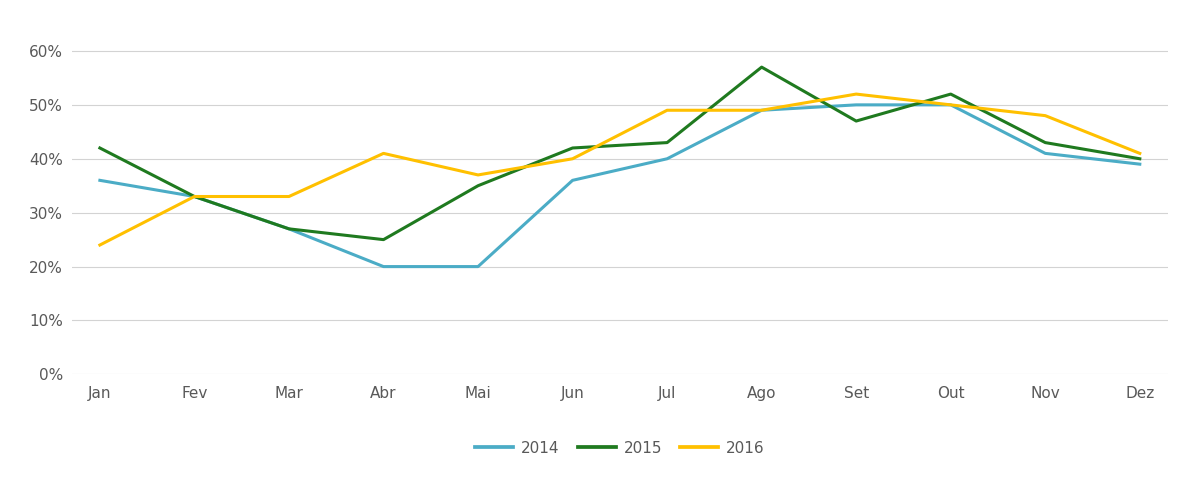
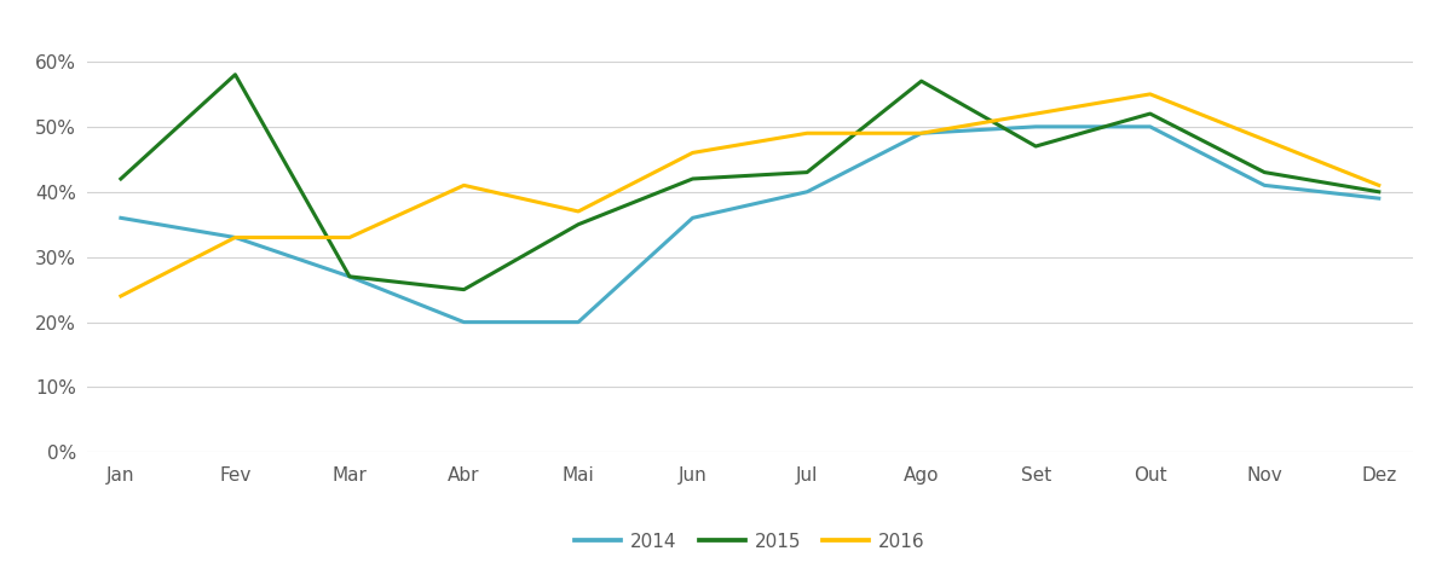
2015/Fev: 33% -> 58%
2016/Jun: 40% -> 46%
2016/Out: 50% -> 55%
